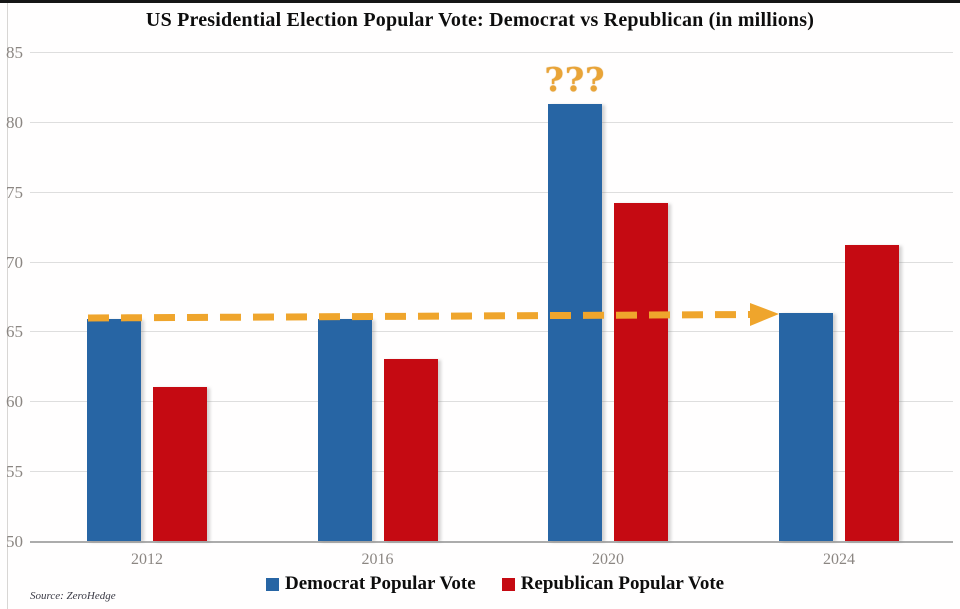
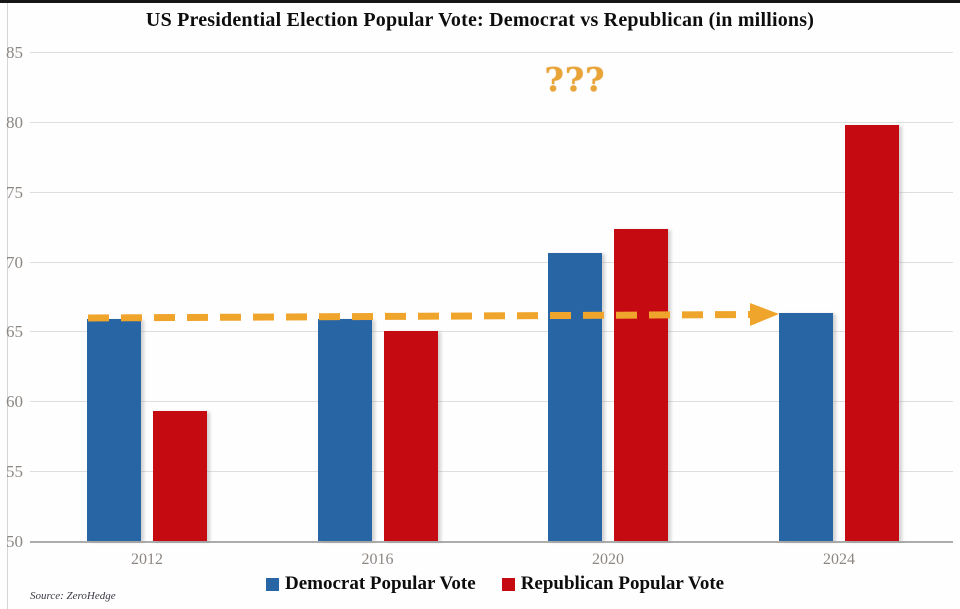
Republican Popular Vote/2012: 61.0 -> 59.3
Republican Popular Vote/2016: 63.0 -> 65.0
Democrat Popular Vote/2020: 81.3 -> 70.6
Republican Popular Vote/2020: 74.2 -> 72.3
Republican Popular Vote/2024: 71.2 -> 79.8
